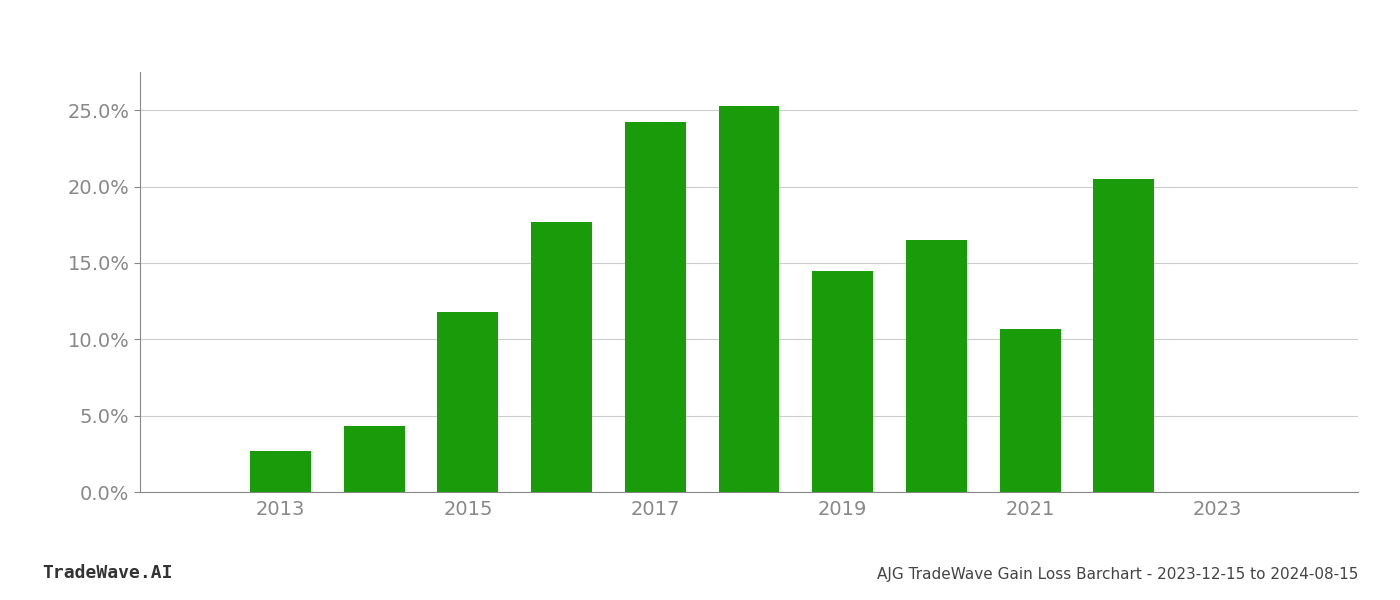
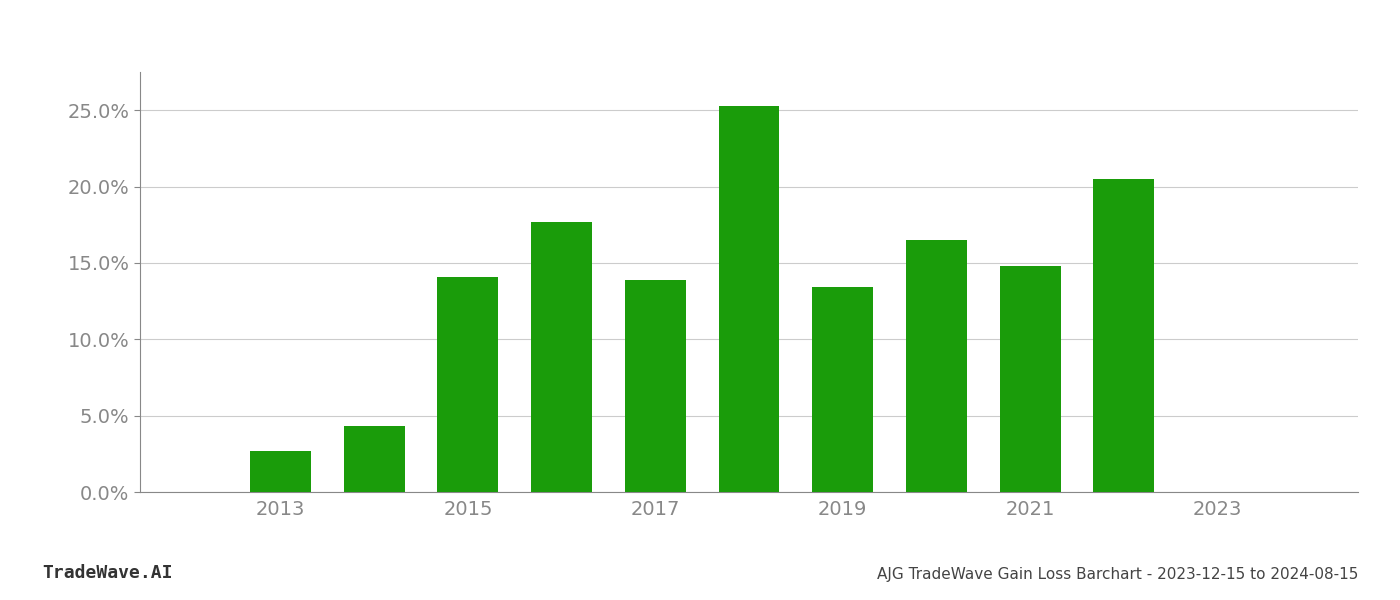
2015: 11.8% -> 14.1%
2017: 24.2% -> 13.9%
2019: 14.5% -> 13.4%
2021: 10.7% -> 14.8%
